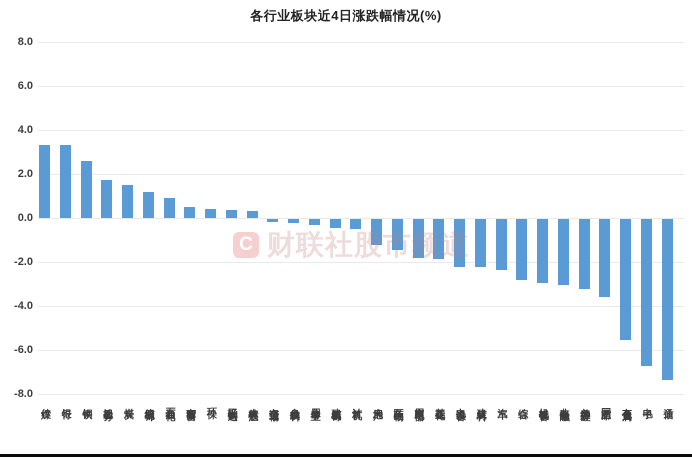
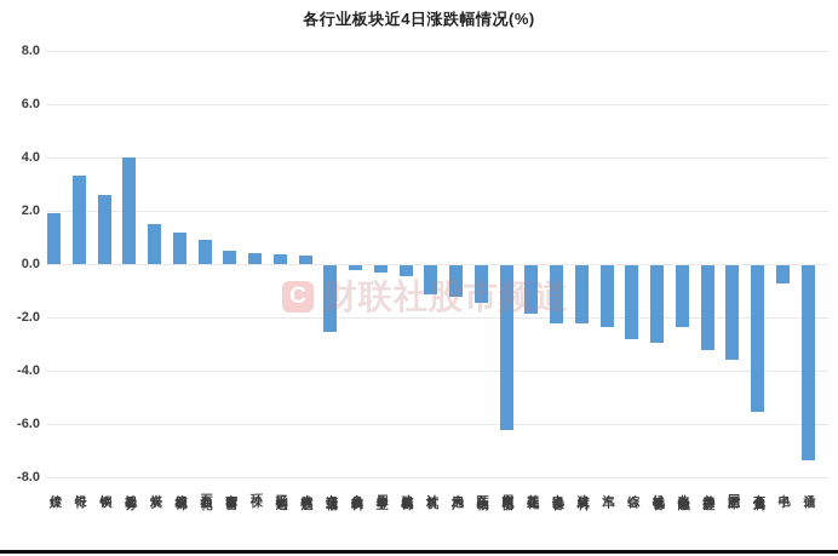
传媒: 3.3 -> 1.9
社会服务: 1.8 -> 4.0
交通运输: -0.1 -> -2.5
计算机: -0.5 -> -1.1
家用电器: -1.8 -> -6.2
非银金融: -3.0 -> -2.3
电子: -6.7 -> -0.7
